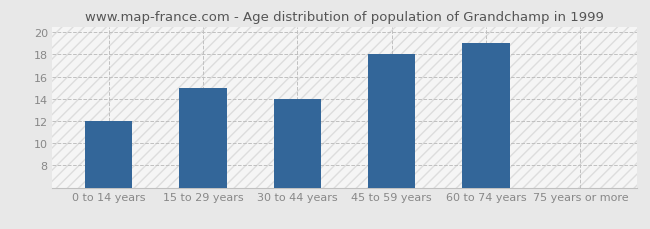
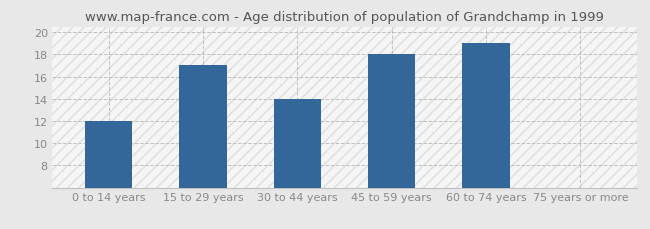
15 to 29 years: 15 -> 17
